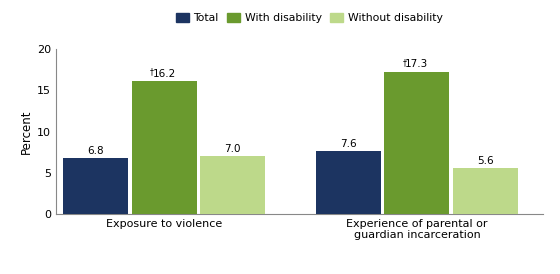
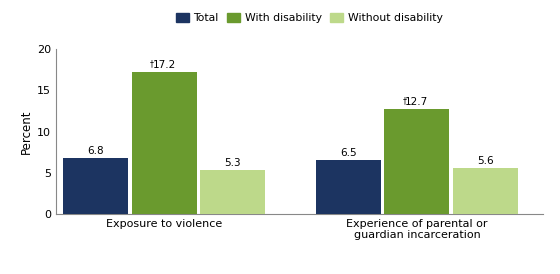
With disability/Exposure to violence: 16.2 -> 17.2
Without disability/Exposure to violence: 7.0 -> 5.3
Total/Experience of parental or guardian incarceration: 7.6 -> 6.5
With disability/Experience of parental or guardian incarceration: 17.3 -> 12.7
